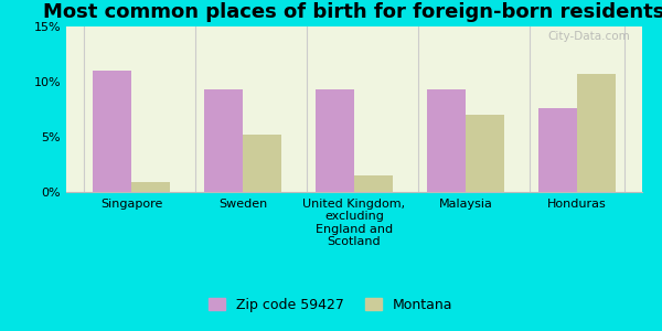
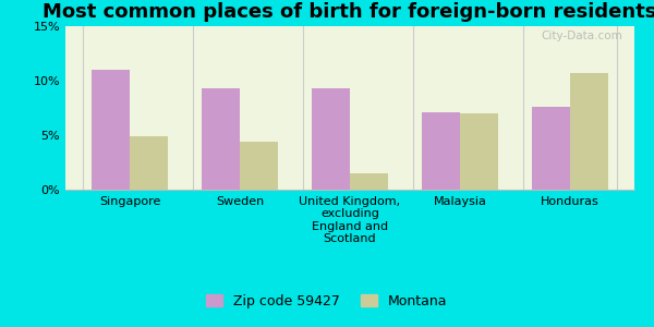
Montana/Singapore: 0.9% -> 4.9%
Montana/Sweden: 5.2% -> 4.4%
Zip code 59427/Malaysia: 9.3% -> 7.1%
